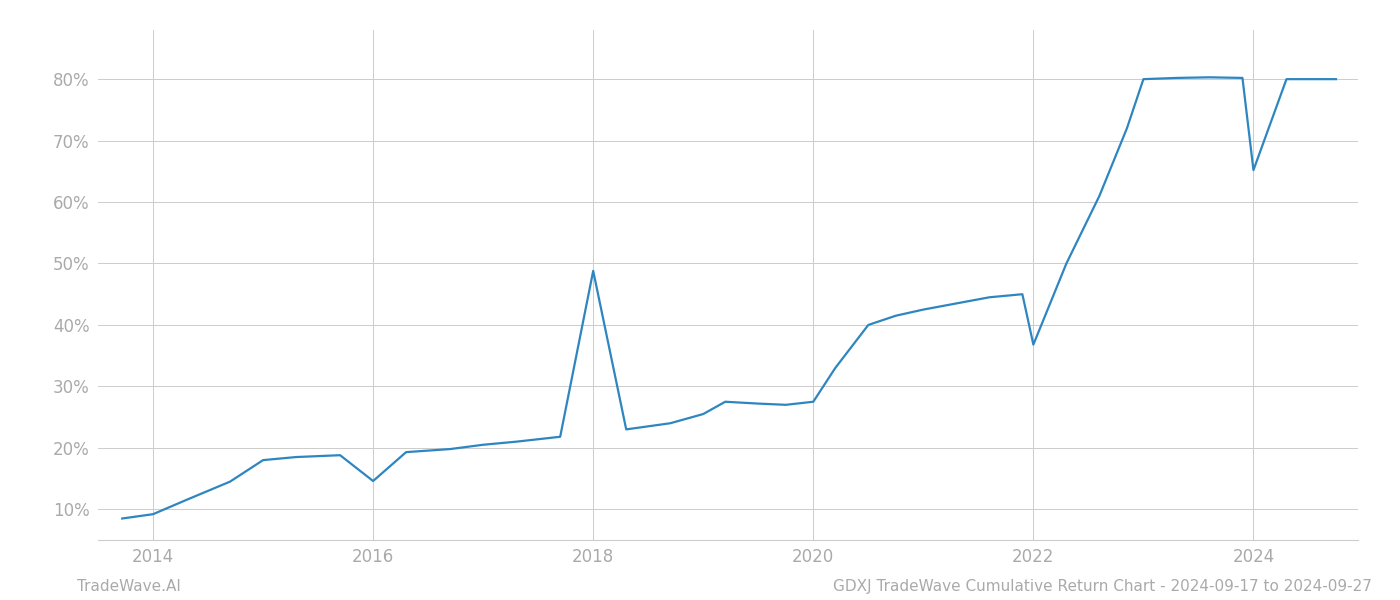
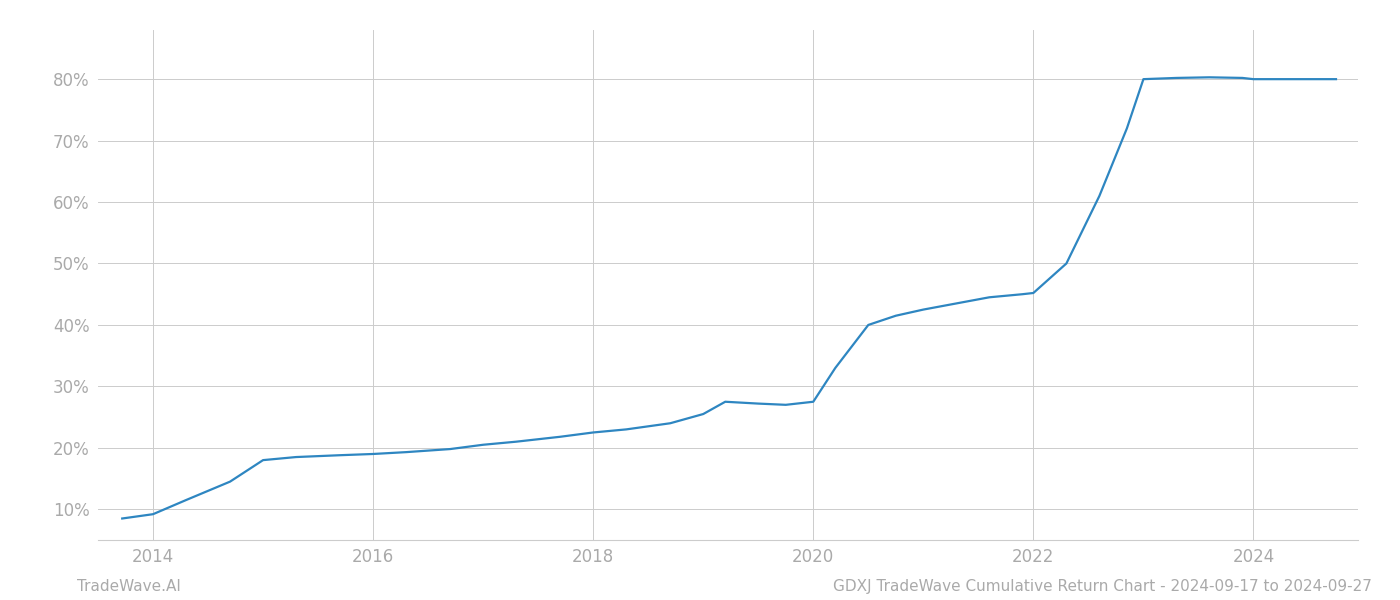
2016: 14.6% -> 19.0%
2018: 48.8% -> 22.5%
2022: 36.8% -> 45.2%
2024: 65.2% -> 80.0%
